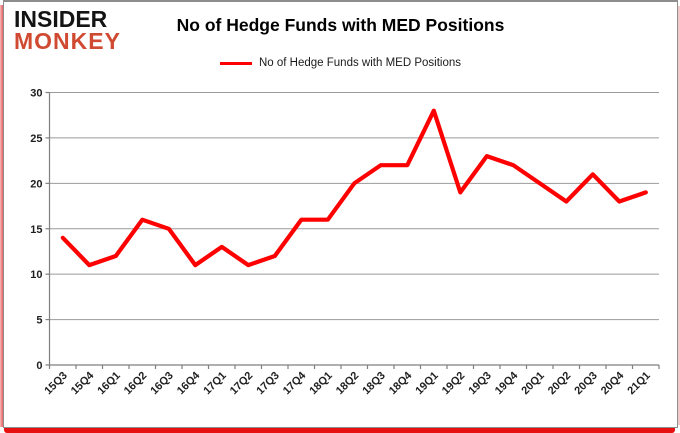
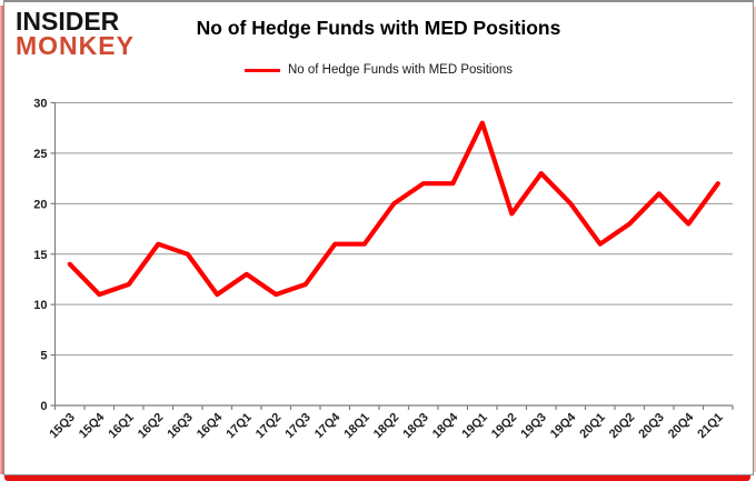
19Q4: 22 -> 20
20Q1: 20 -> 16
21Q1: 19 -> 22
